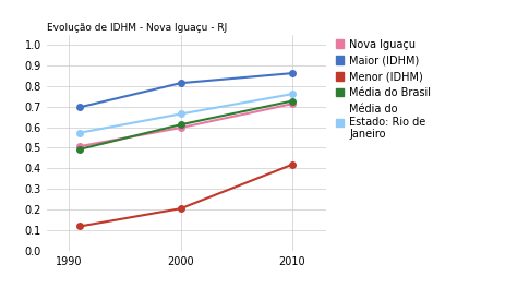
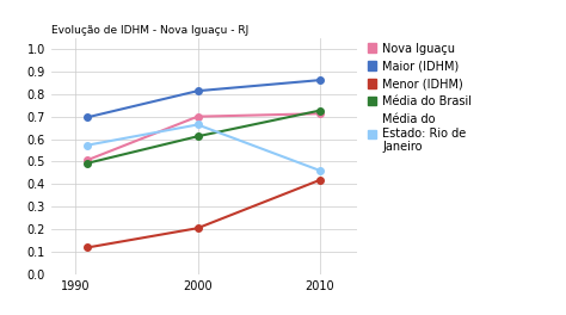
Nova Iguaçu/2000: 0.60 -> 0.70
Média do Estado: Rio de Janeiro/2010: 0.76 -> 0.46
